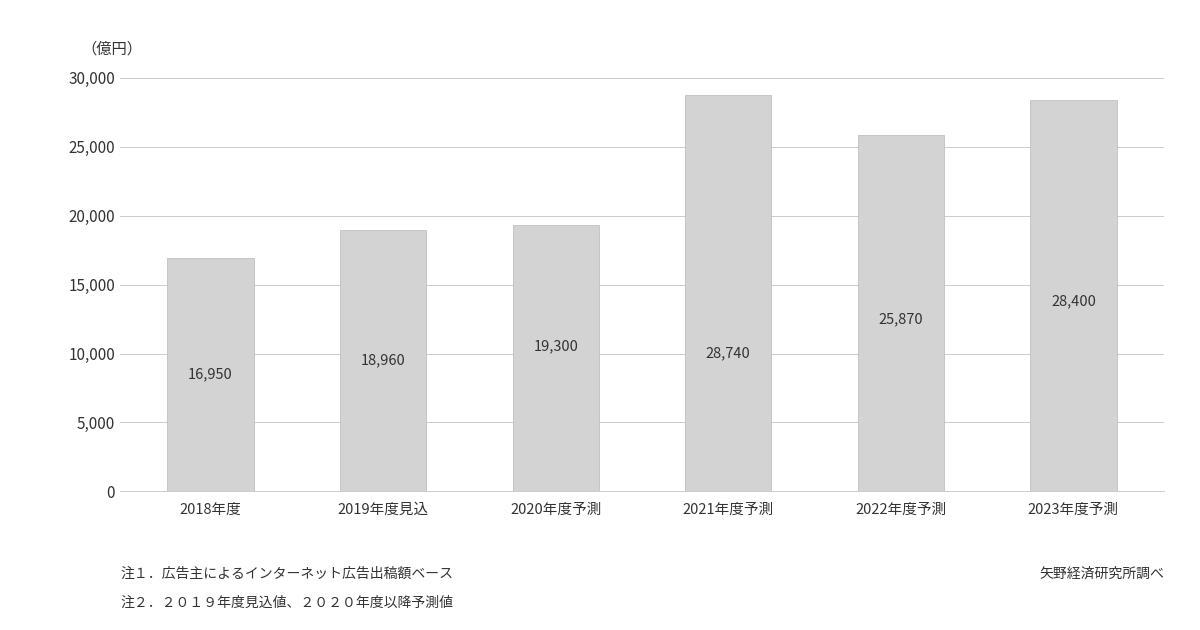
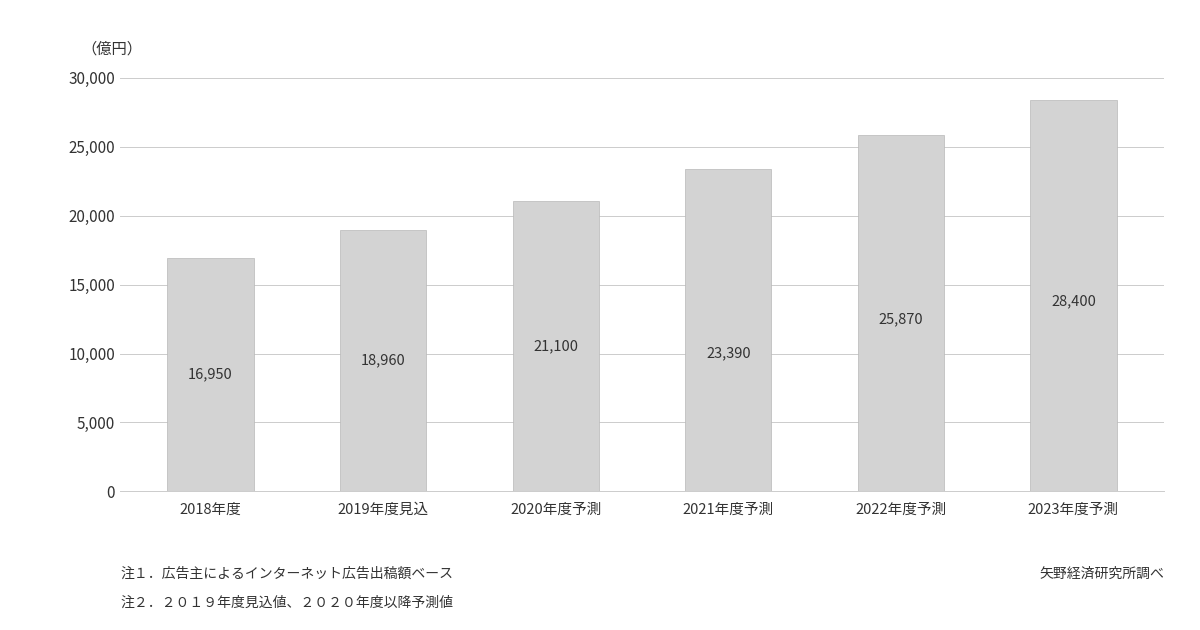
2020年度予測: 19,300 -> 21,100
2021年度予測: 28,740 -> 23,390
